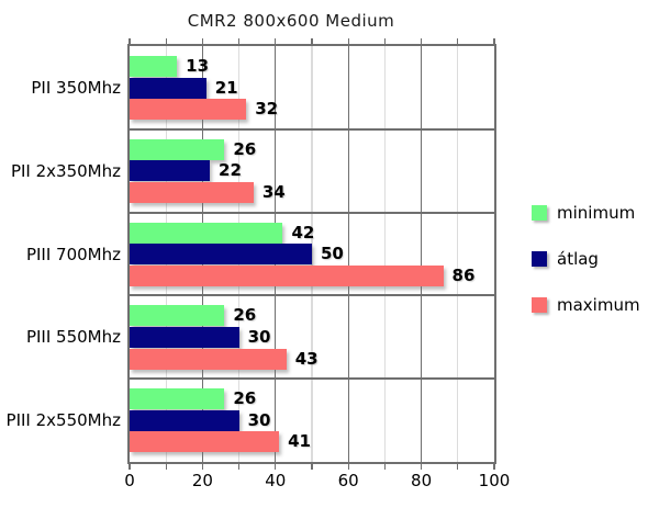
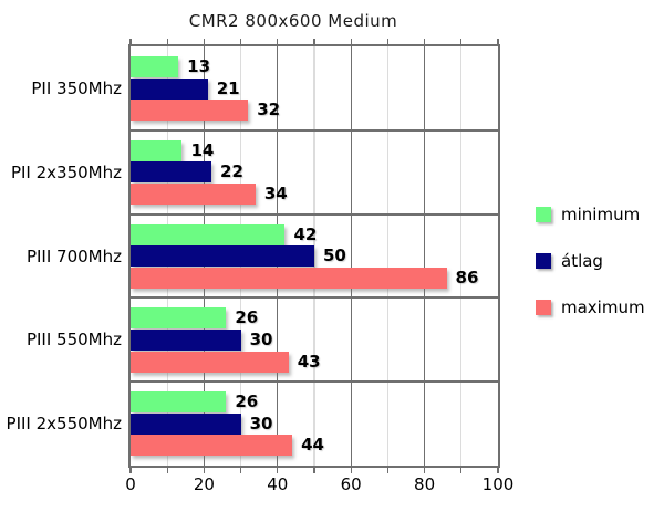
minimum/PII 2x350Mhz: 26 -> 14
maximum/PIII 2x550Mhz: 41 -> 44
